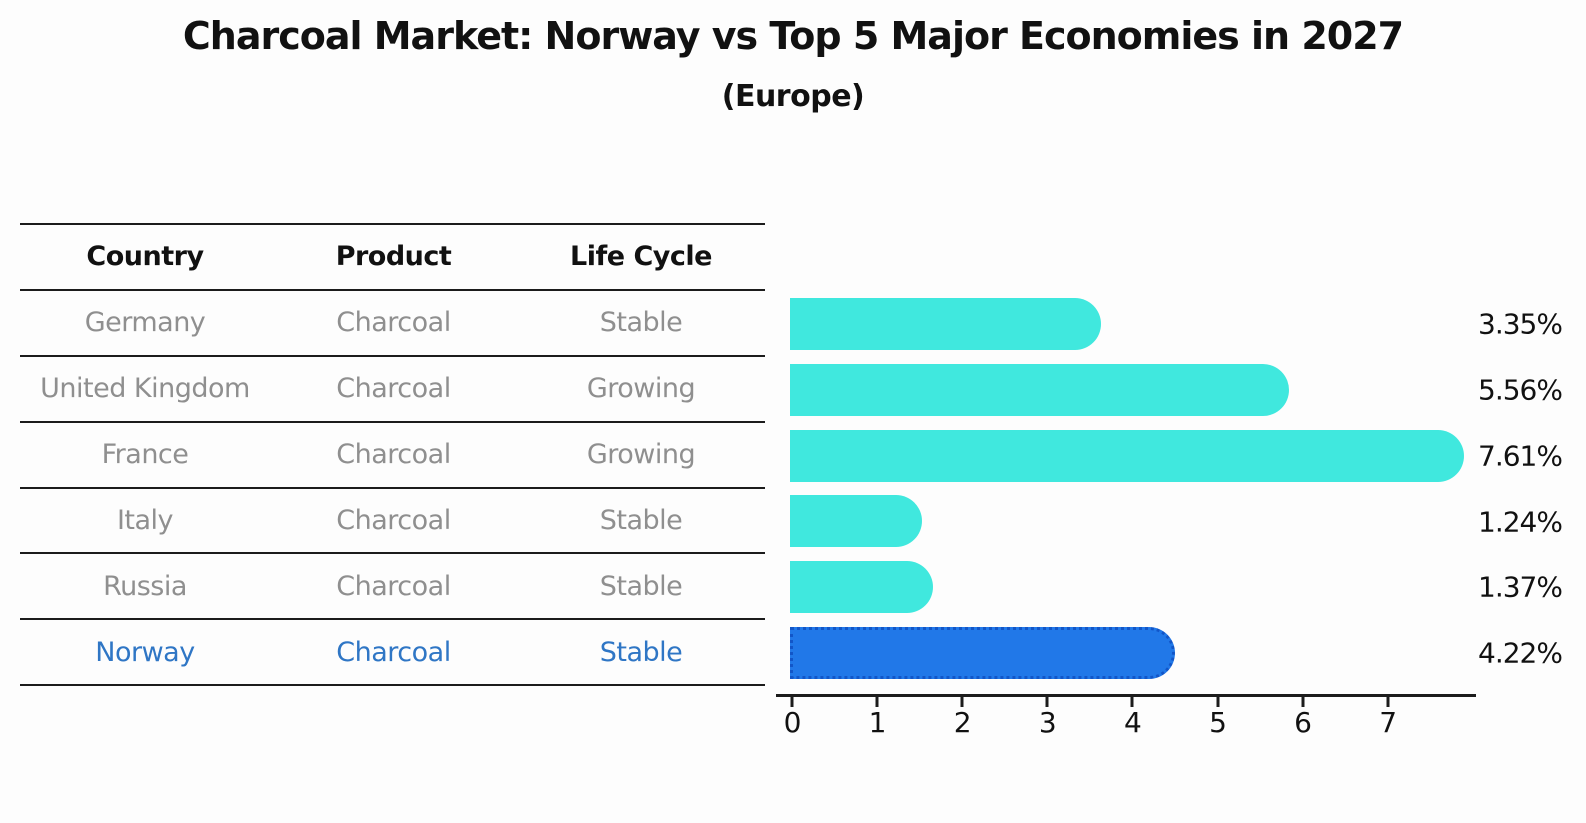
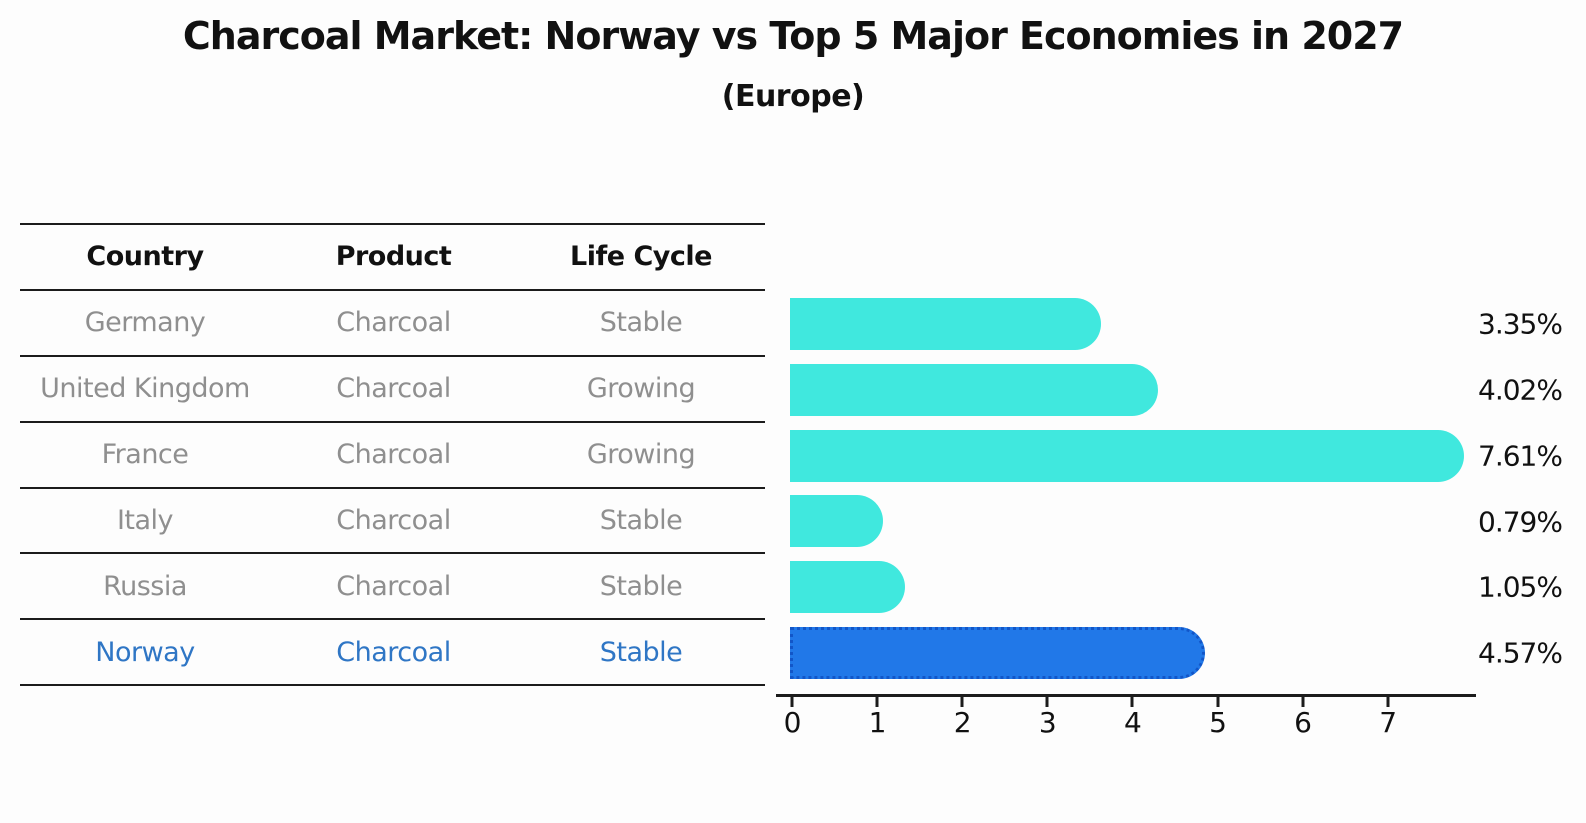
United Kingdom: 5.56% -> 4.02%
Italy: 1.24% -> 0.79%
Russia: 1.37% -> 1.05%
Norway: 4.22% -> 4.57%
